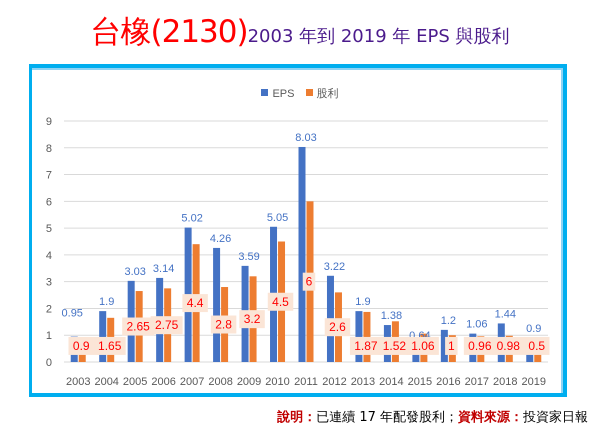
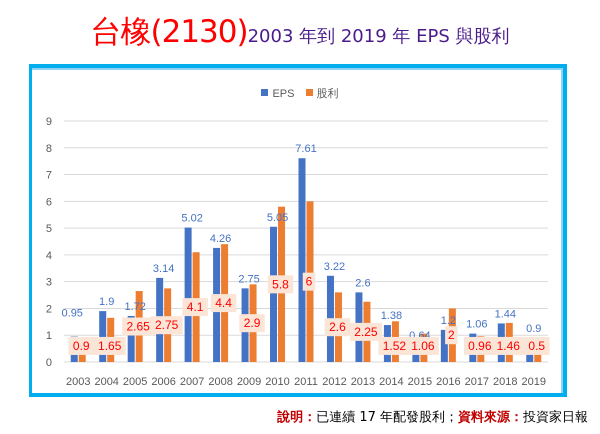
EPS/2005: 3.03 -> 1.72
股利/2007: 4.4 -> 4.1
股利/2008: 2.8 -> 4.4
EPS/2009: 3.59 -> 2.75
股利/2009: 3.2 -> 2.9
股利/2010: 4.5 -> 5.8
EPS/2011: 8.03 -> 7.61
EPS/2013: 1.9 -> 2.6
股利/2013: 1.87 -> 2.25
股利/2016: 1 -> 2
股利/2018: 0.98 -> 1.46
